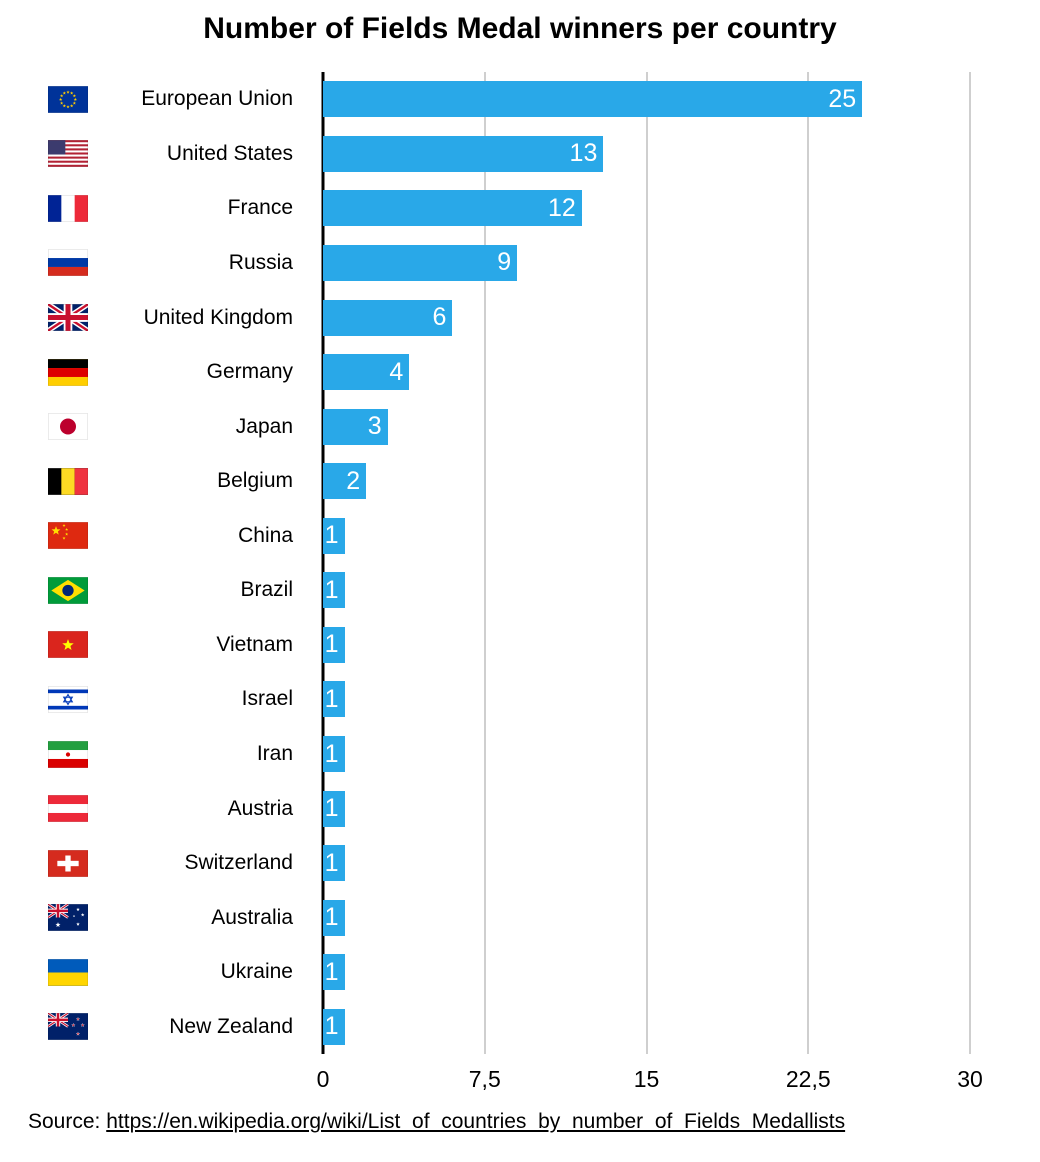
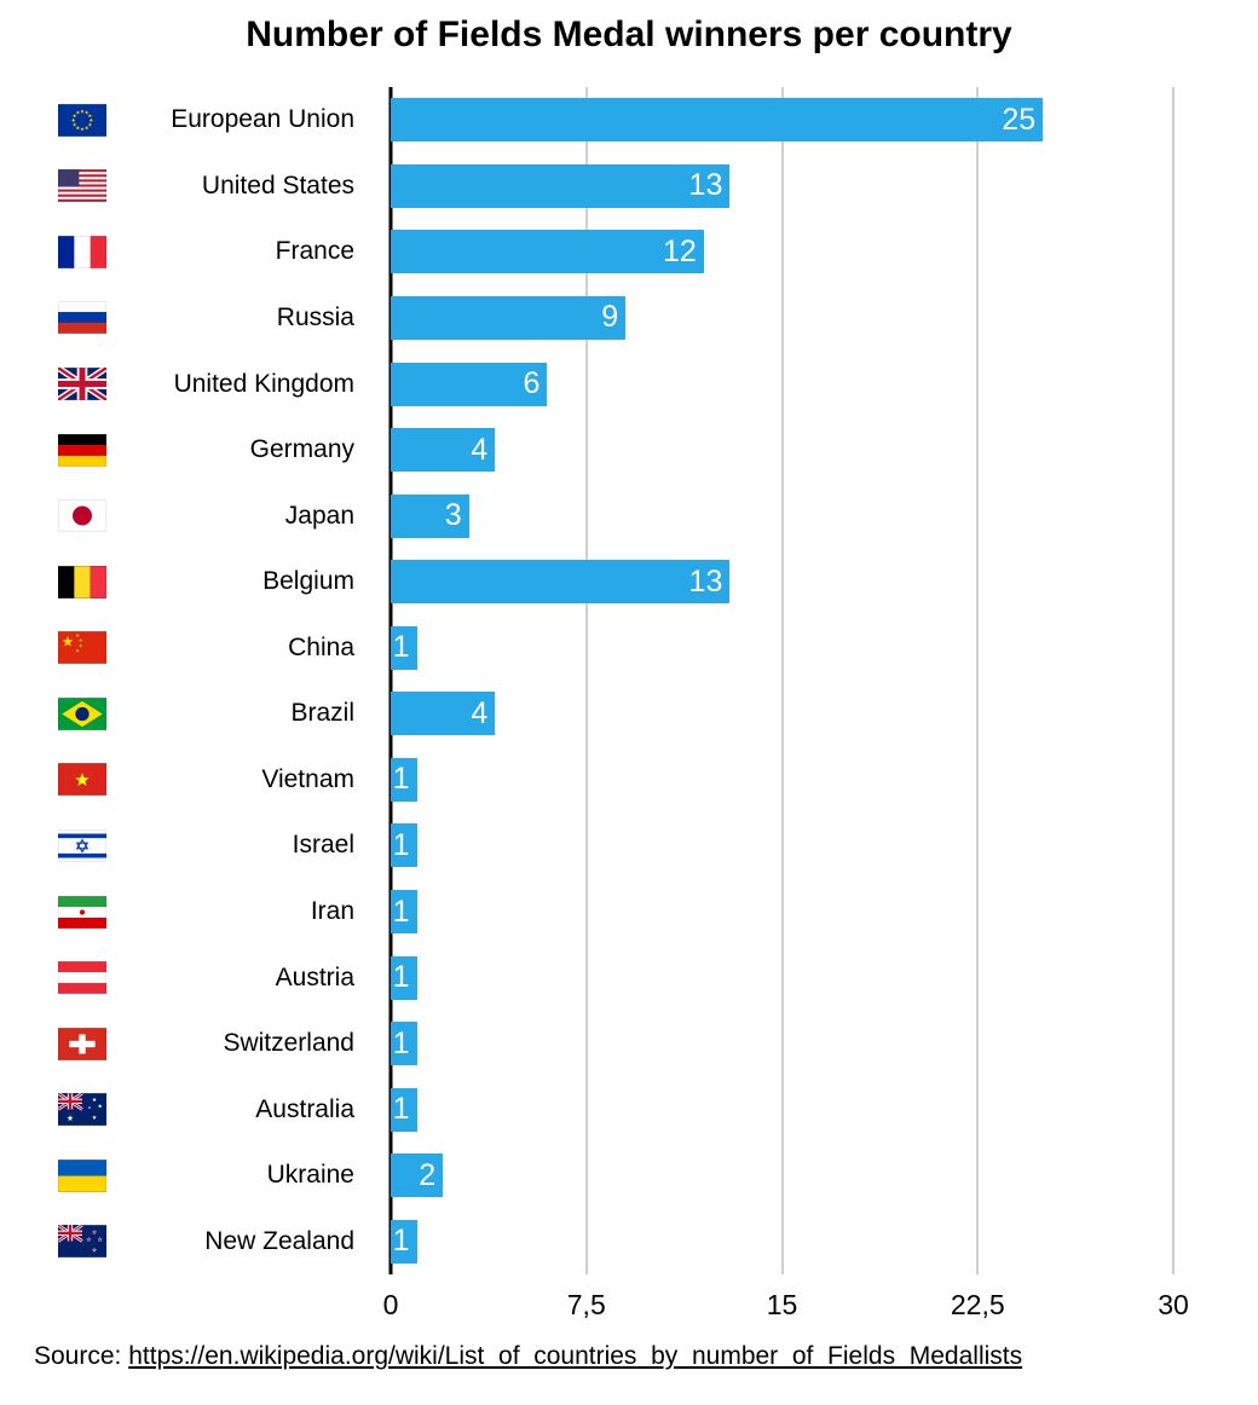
Belgium: 2 -> 13
Brazil: 1 -> 4
Ukraine: 1 -> 2
